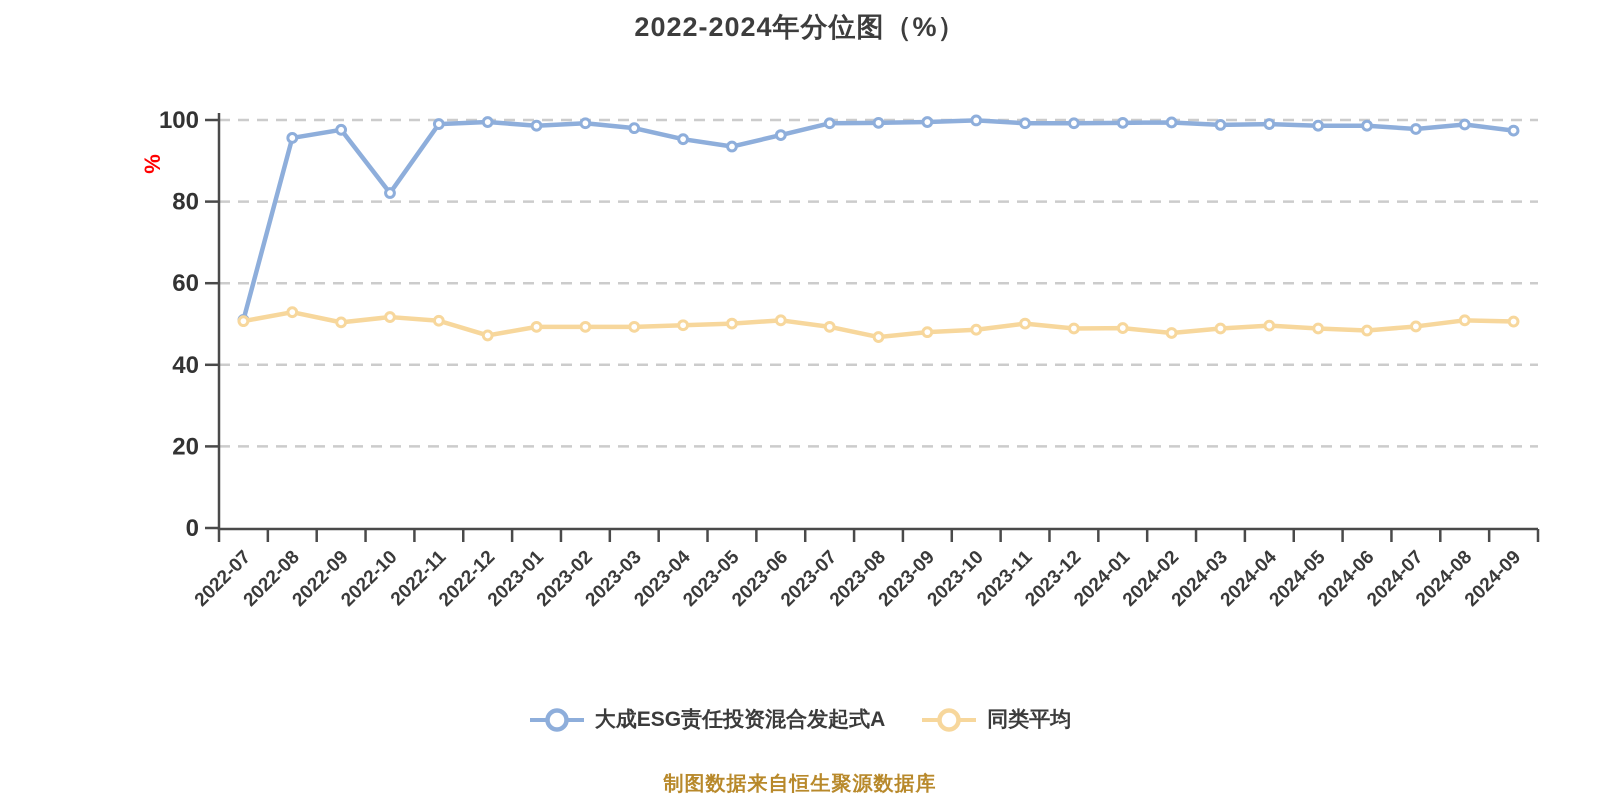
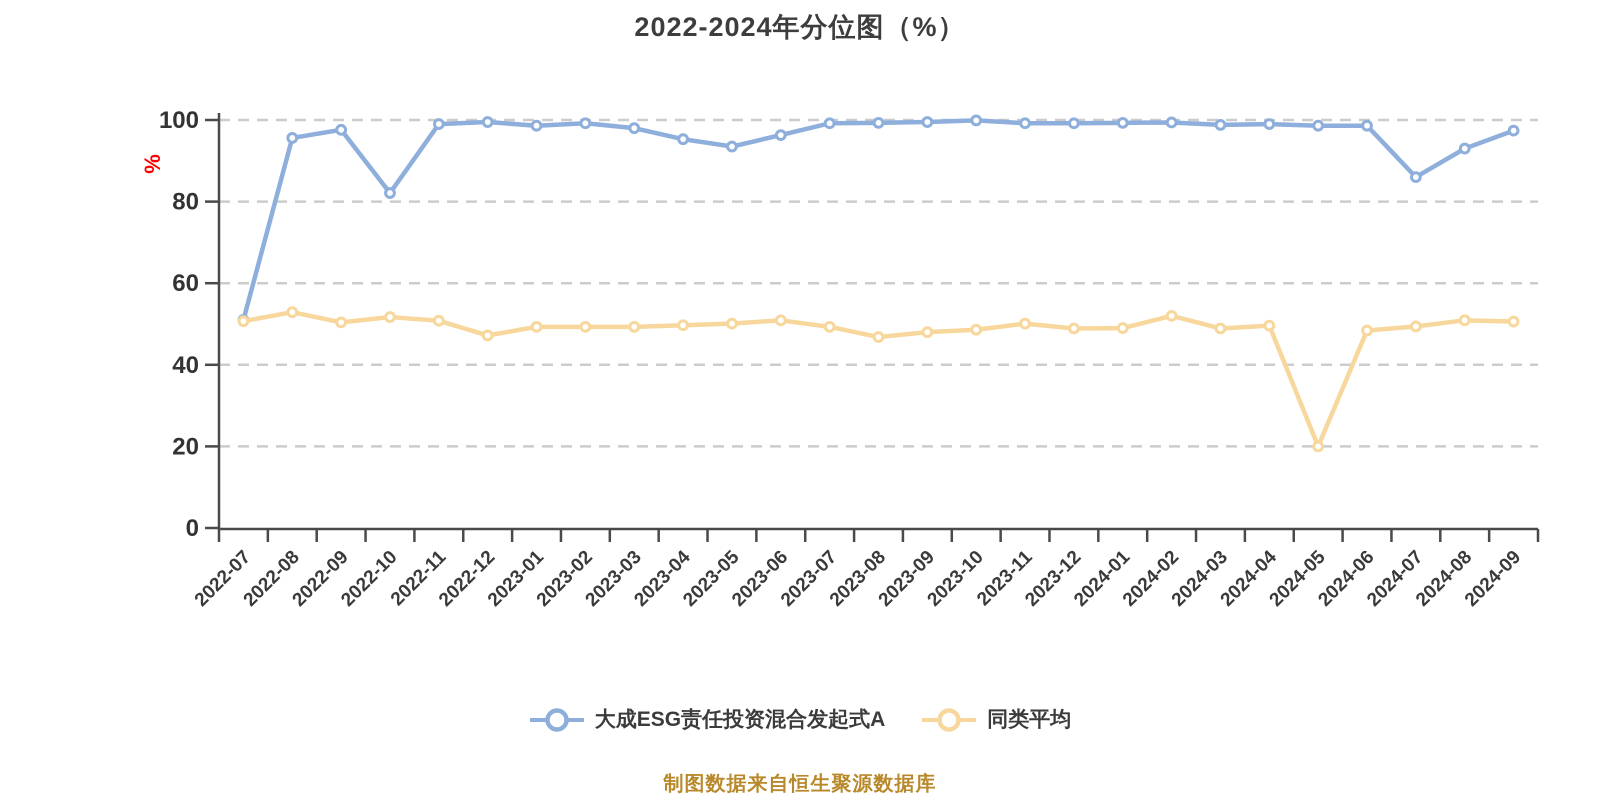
同类平均/2024-02: 48 -> 52
同类平均/2024-05: 49 -> 20
大成ESG责任投资混合发起式A/2024-07: 98 -> 86
大成ESG责任投资混合发起式A/2024-08: 99 -> 93
